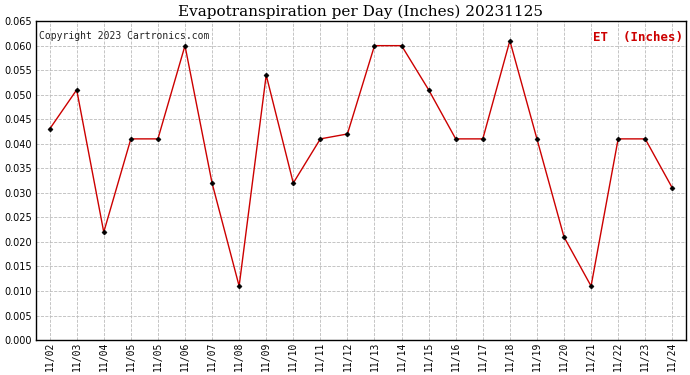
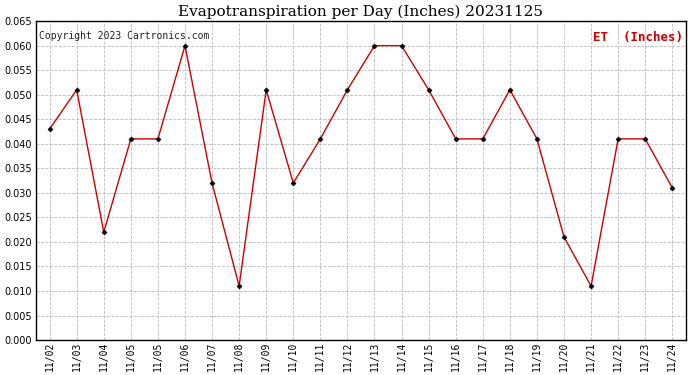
11/09: 0.054 -> 0.051
11/12: 0.042 -> 0.051
11/18: 0.061 -> 0.051
